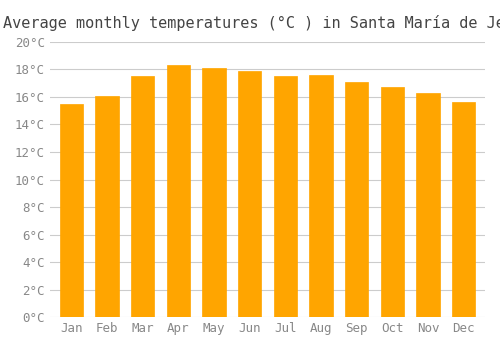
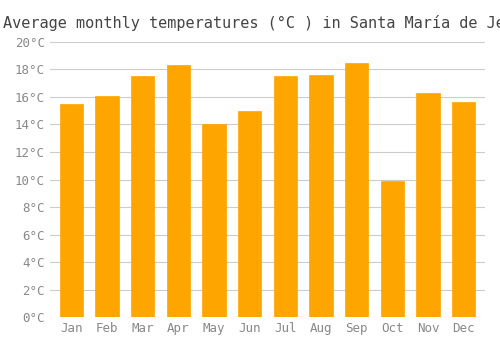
May: 18.1°C -> 14.0°C
Jun: 17.9°C -> 15.0°C
Sep: 17.1°C -> 18.5°C
Oct: 16.7°C -> 9.9°C
